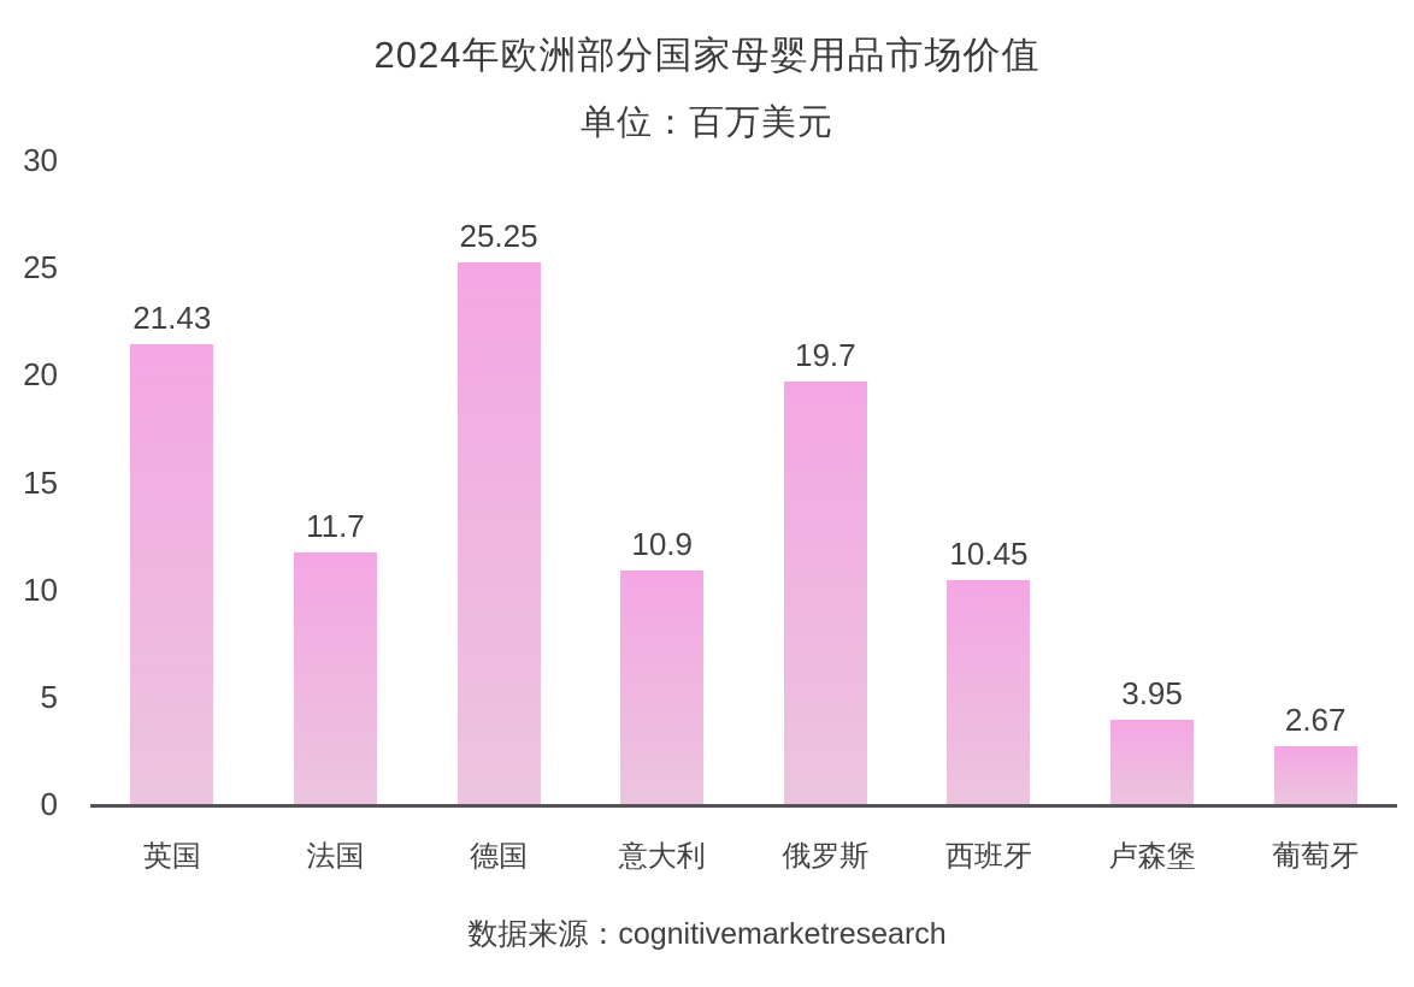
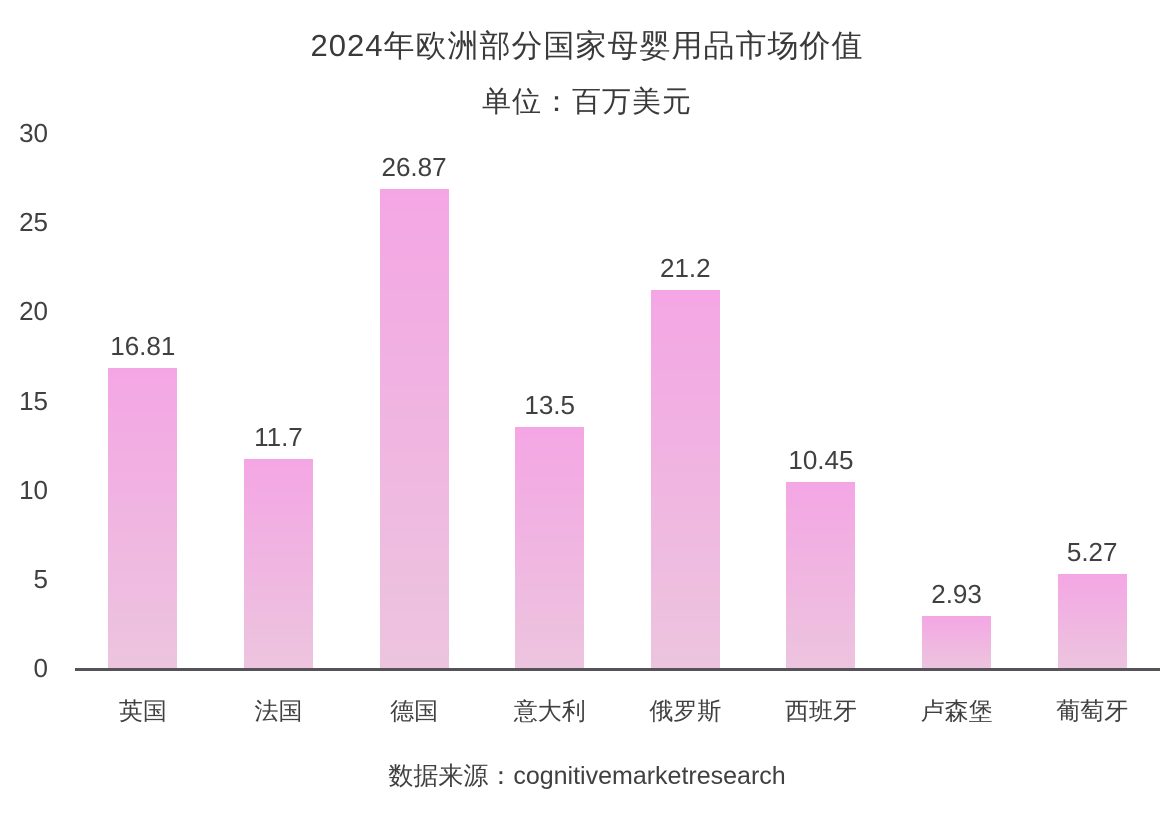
英国: 21.43 -> 16.81
德国: 25.25 -> 26.87
意大利: 10.9 -> 13.5
俄罗斯: 19.7 -> 21.2
卢森堡: 3.95 -> 2.93
葡萄牙: 2.67 -> 5.27
